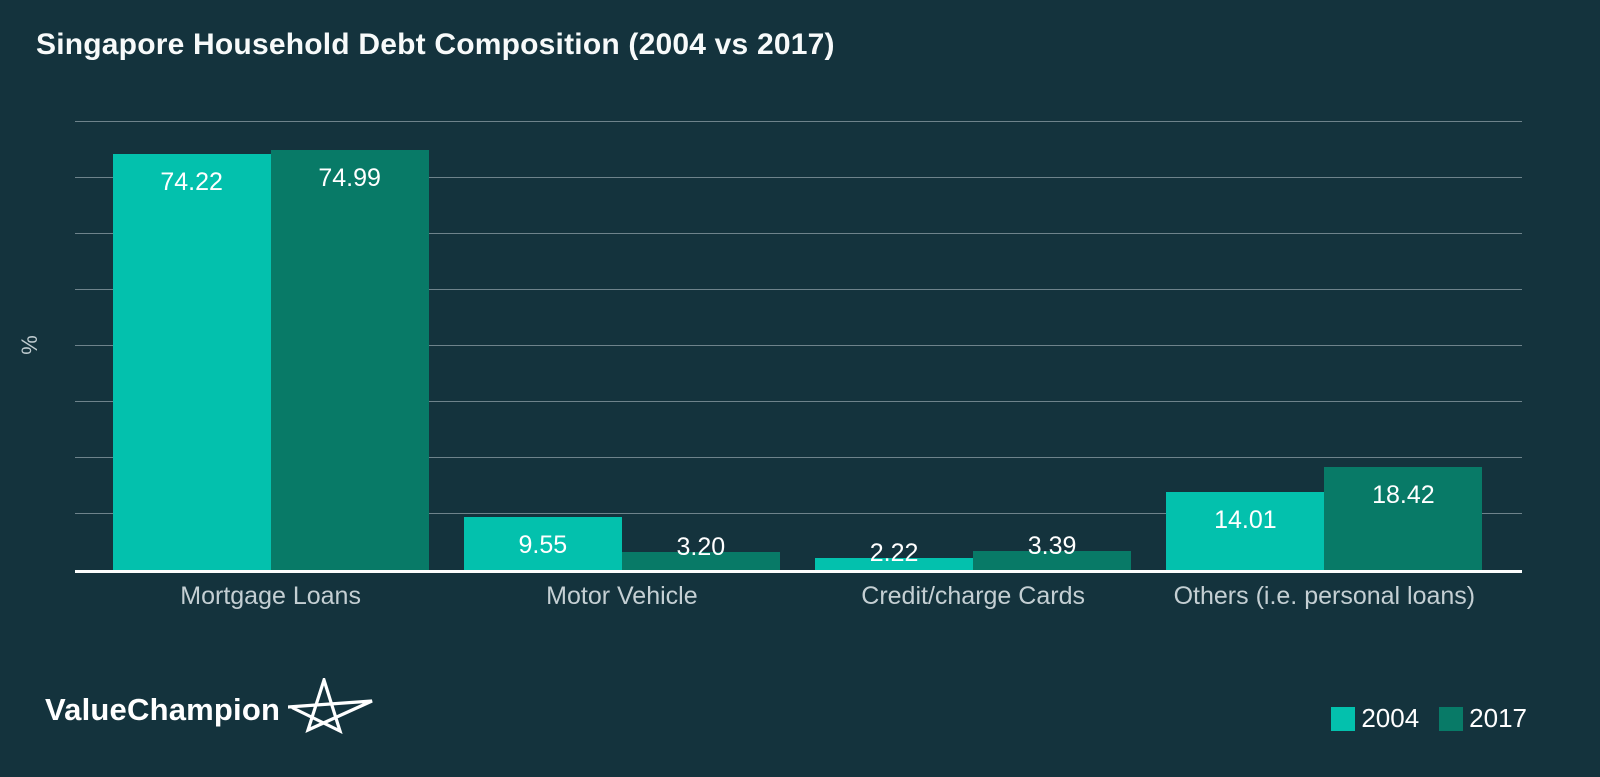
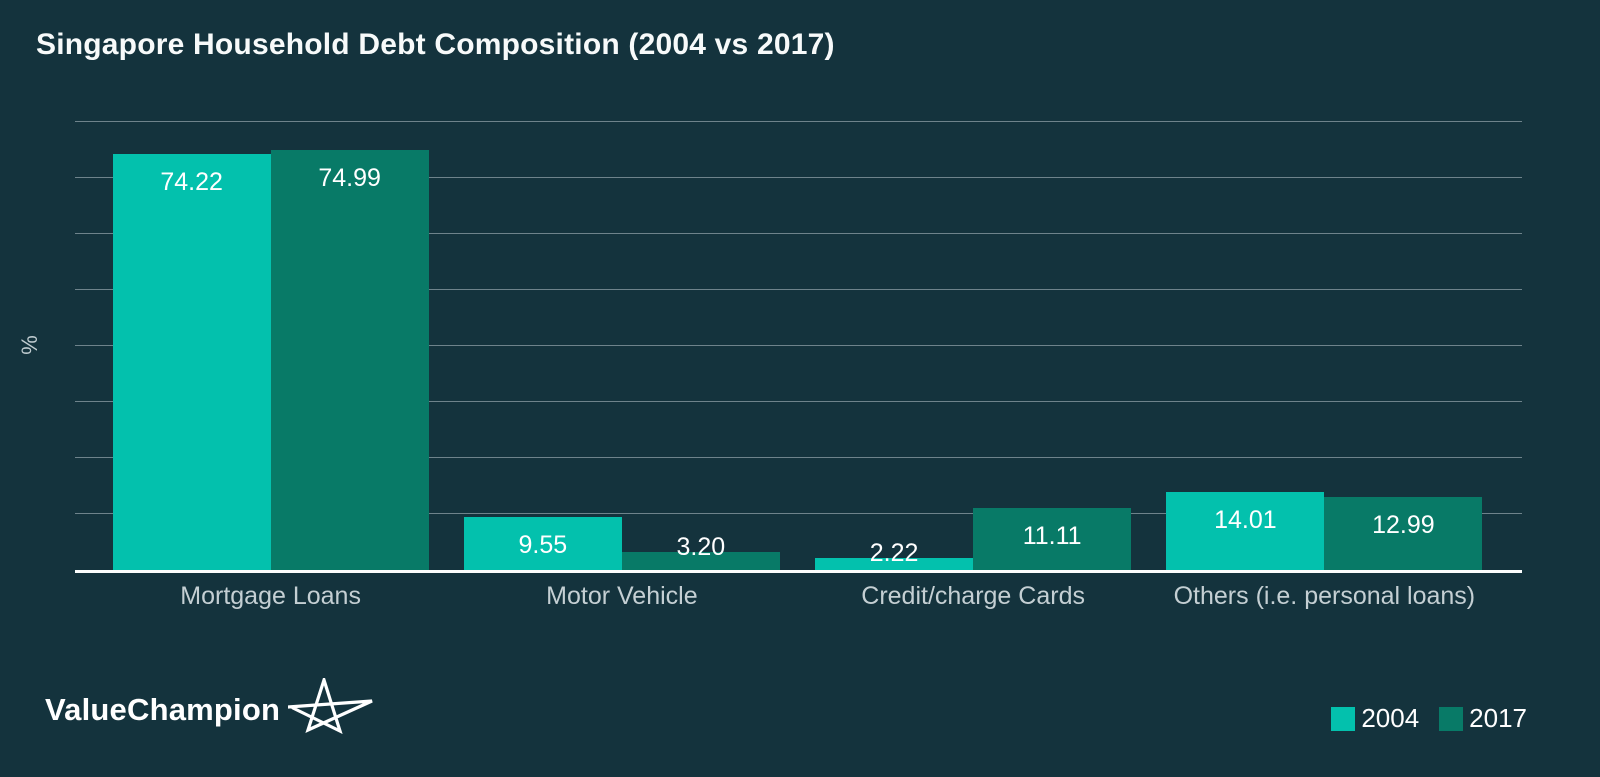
2017/Credit/charge Cards: 3.39 -> 11.11
2017/Others (i.e. personal loans): 18.42 -> 12.99
